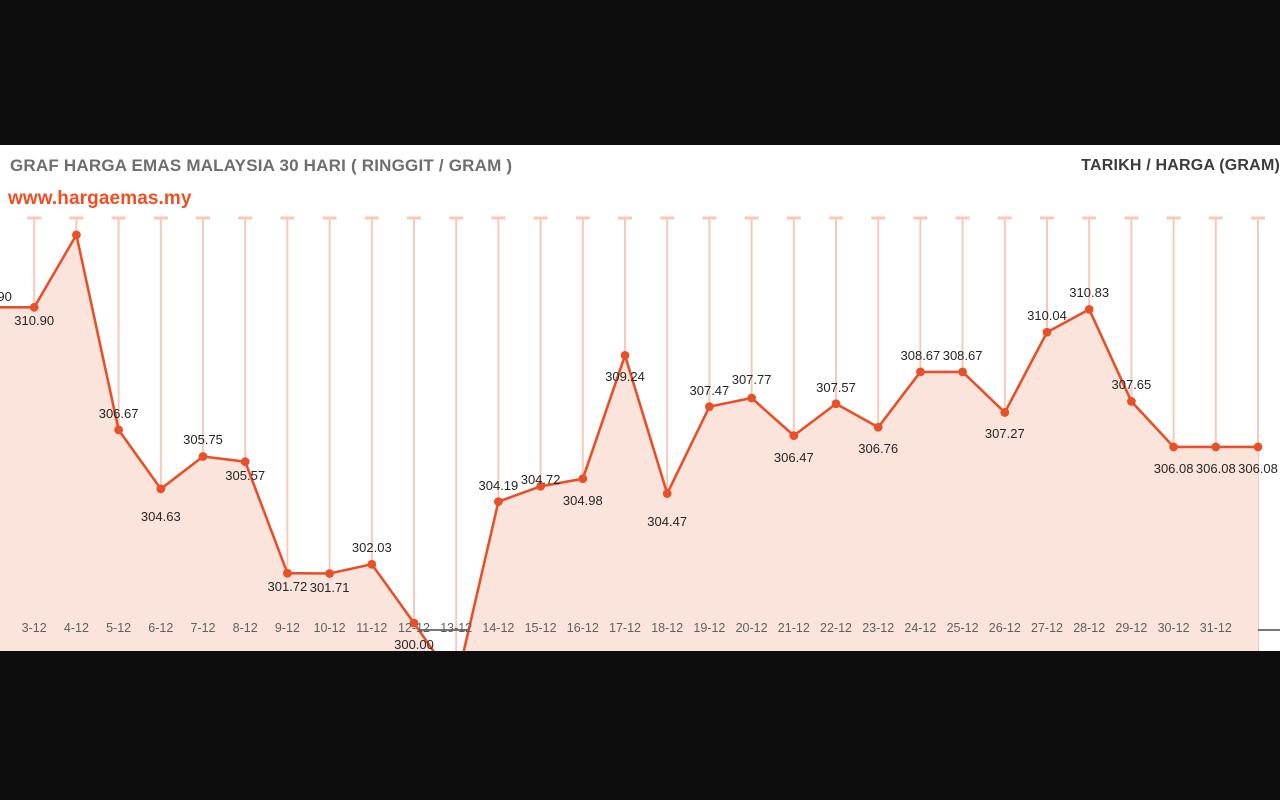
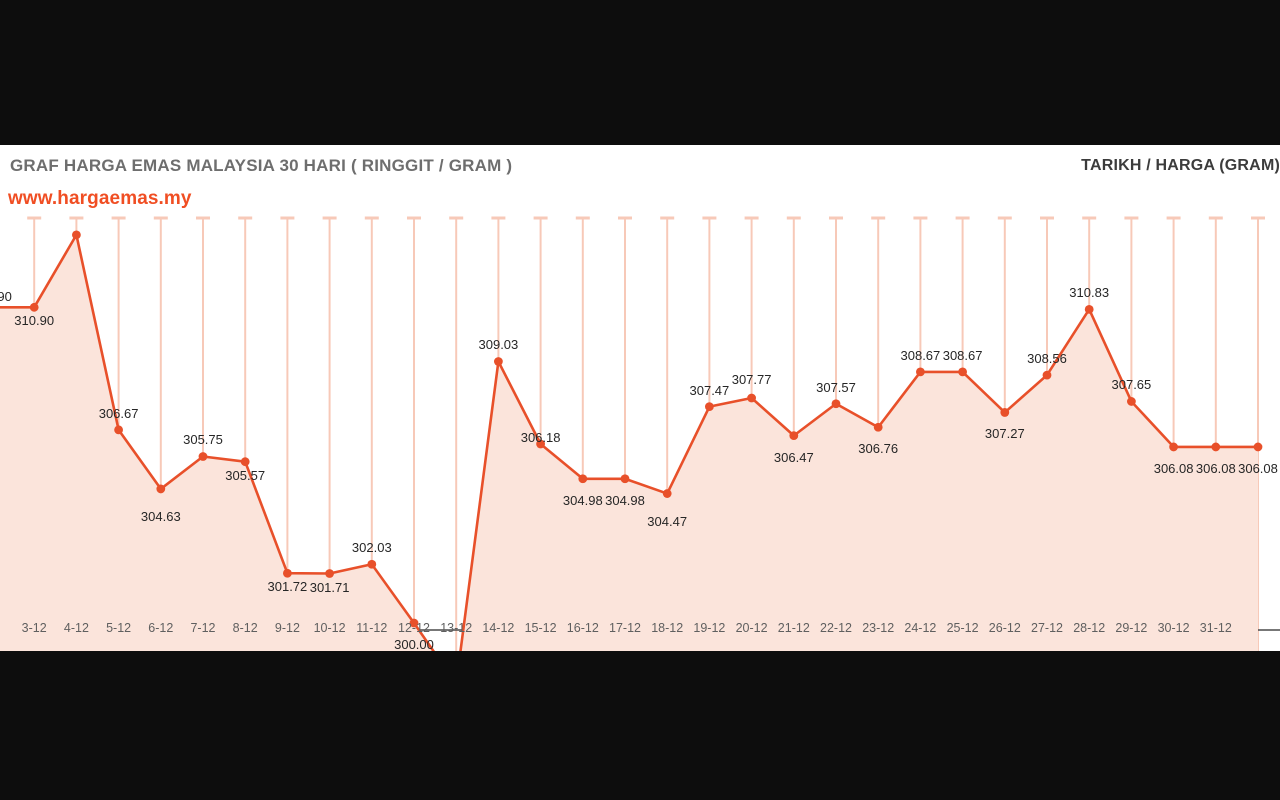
14-12: 304.19 -> 309.03
15-12: 304.72 -> 306.18
17-12: 309.24 -> 304.98
27-12: 310.04 -> 308.56
